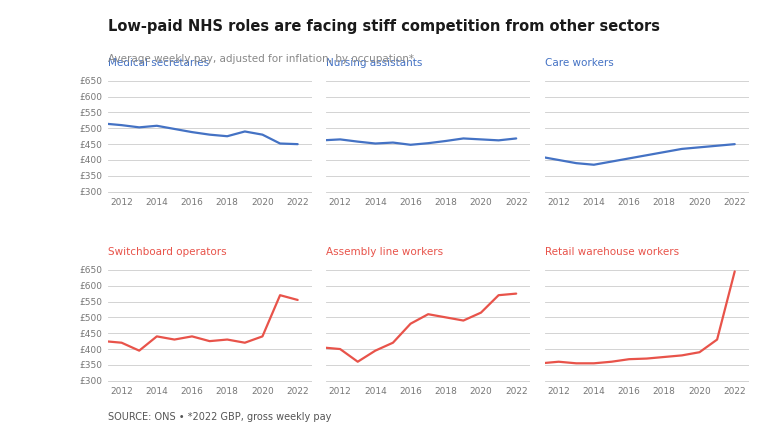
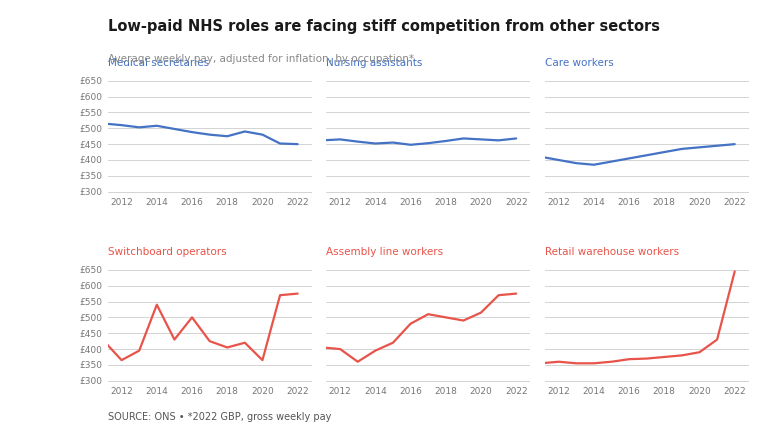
Switchboard operators/2012: £420 -> £365
Switchboard operators/2014: £440 -> £540
Switchboard operators/2016: £440 -> £500
Switchboard operators/2018: £430 -> £405
Switchboard operators/2020: £440 -> £365
Switchboard operators/2022: £555 -> £575
